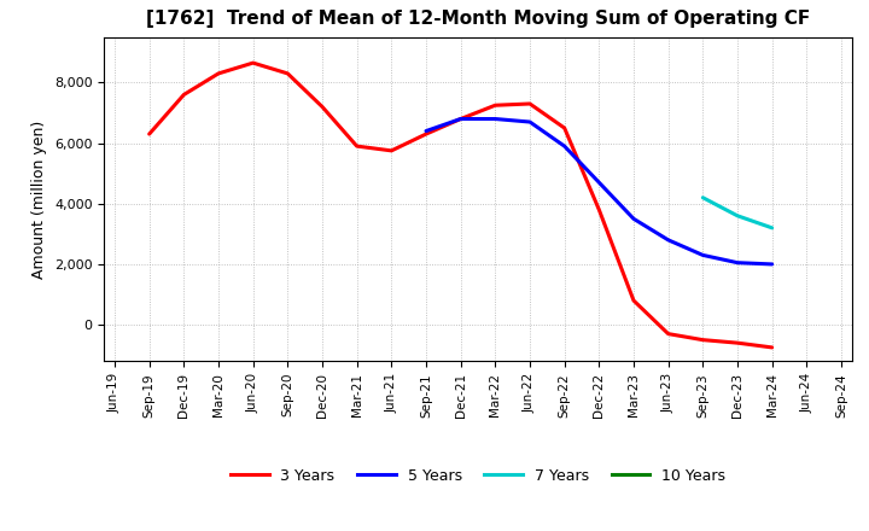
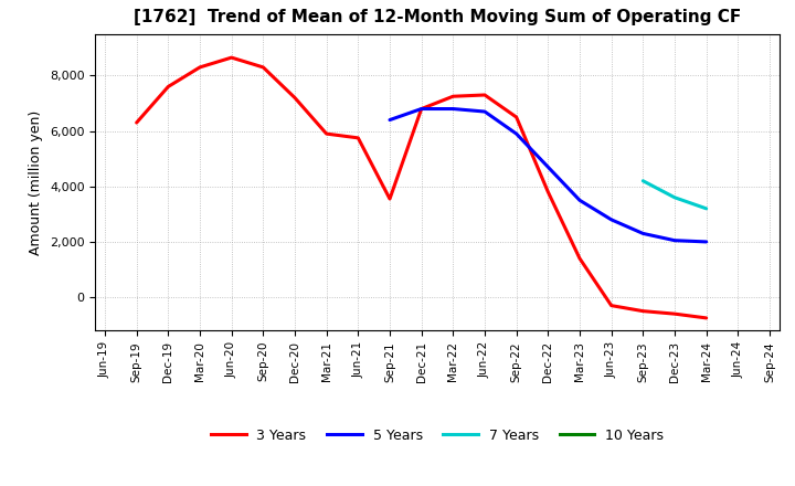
3 Years/Sep-21: 6,300 -> 3,550
3 Years/Mar-23: 800 -> 1,400
